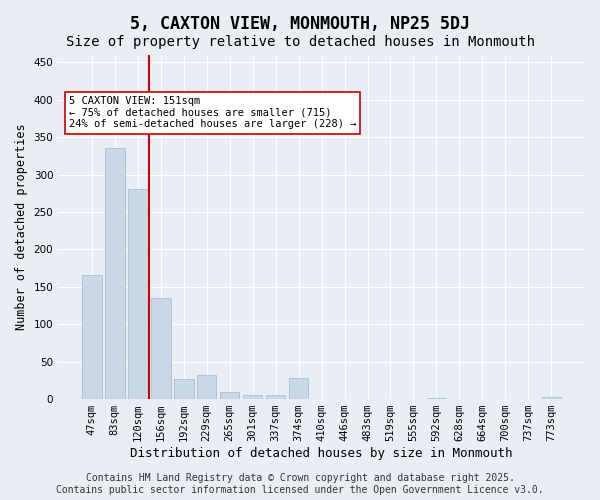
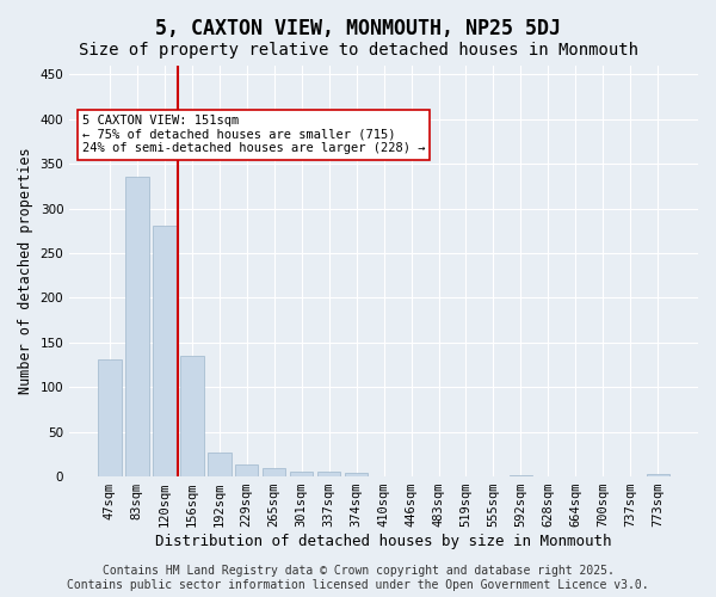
47sqm: 166 -> 131
229sqm: 32 -> 14
374sqm: 28 -> 4
